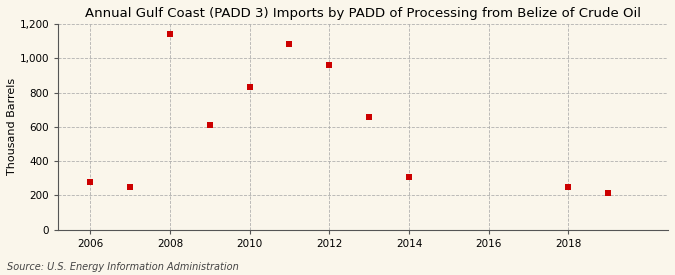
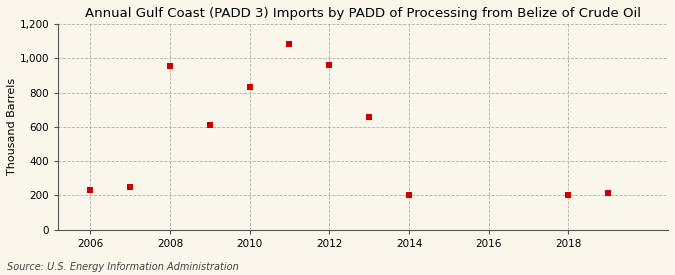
2006: 280 -> 230
2008: 1,140 -> 960
2014: 310 -> 200
2018: 250 -> 200
